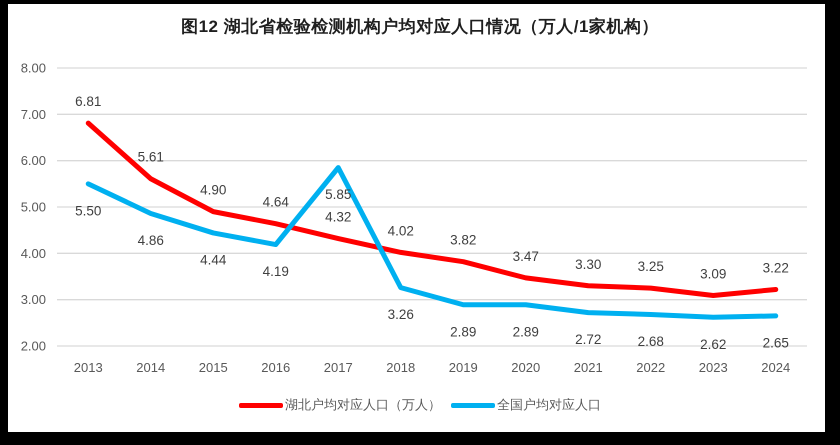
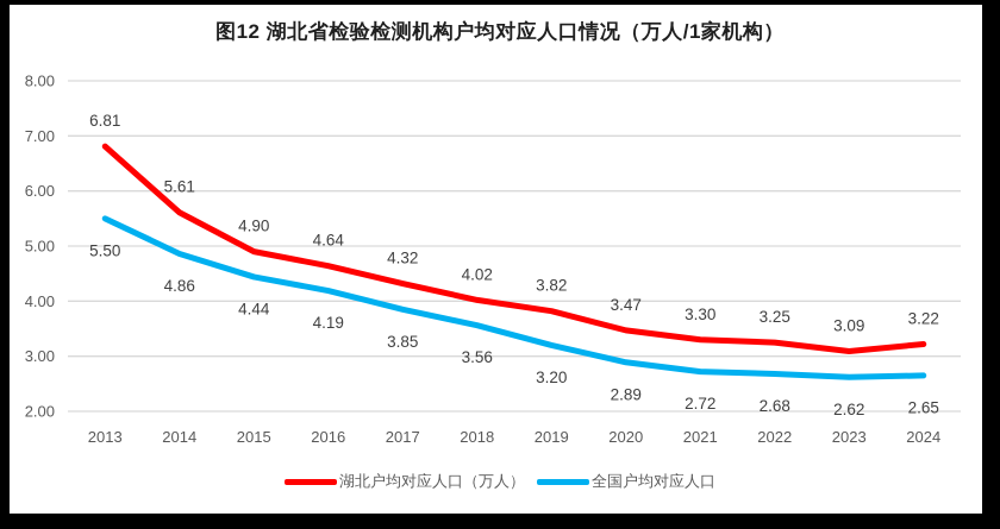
全国户均对应人口/2017: 5.85 -> 3.85
全国户均对应人口/2018: 3.26 -> 3.56
全国户均对应人口/2019: 2.89 -> 3.20
